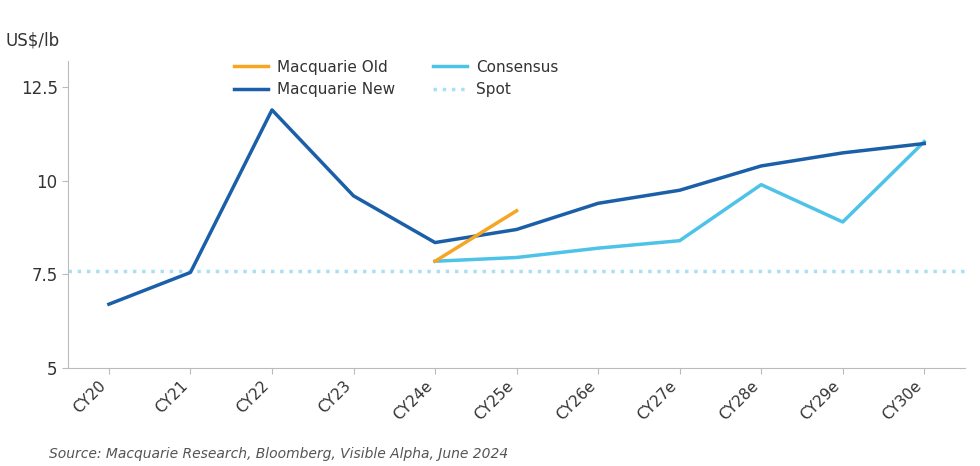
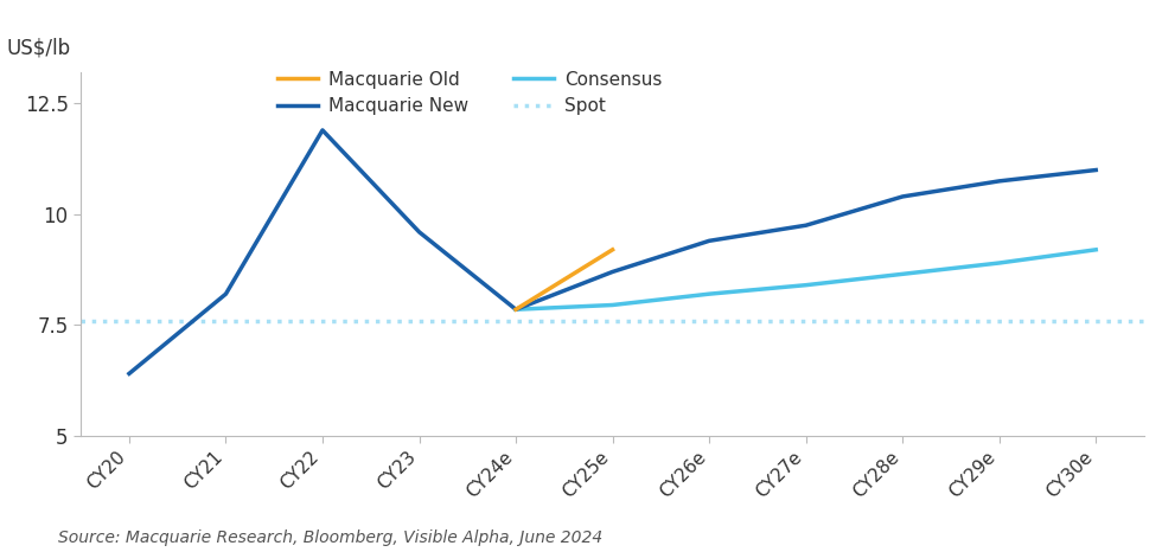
Macquarie New/CY20: 6.70 -> 6.40
Macquarie New/CY21: 7.55 -> 8.20
Macquarie New/CY24e: 8.35 -> 7.85
Consensus/CY28e: 9.90 -> 8.65
Consensus/CY30e: 11.05 -> 9.20
